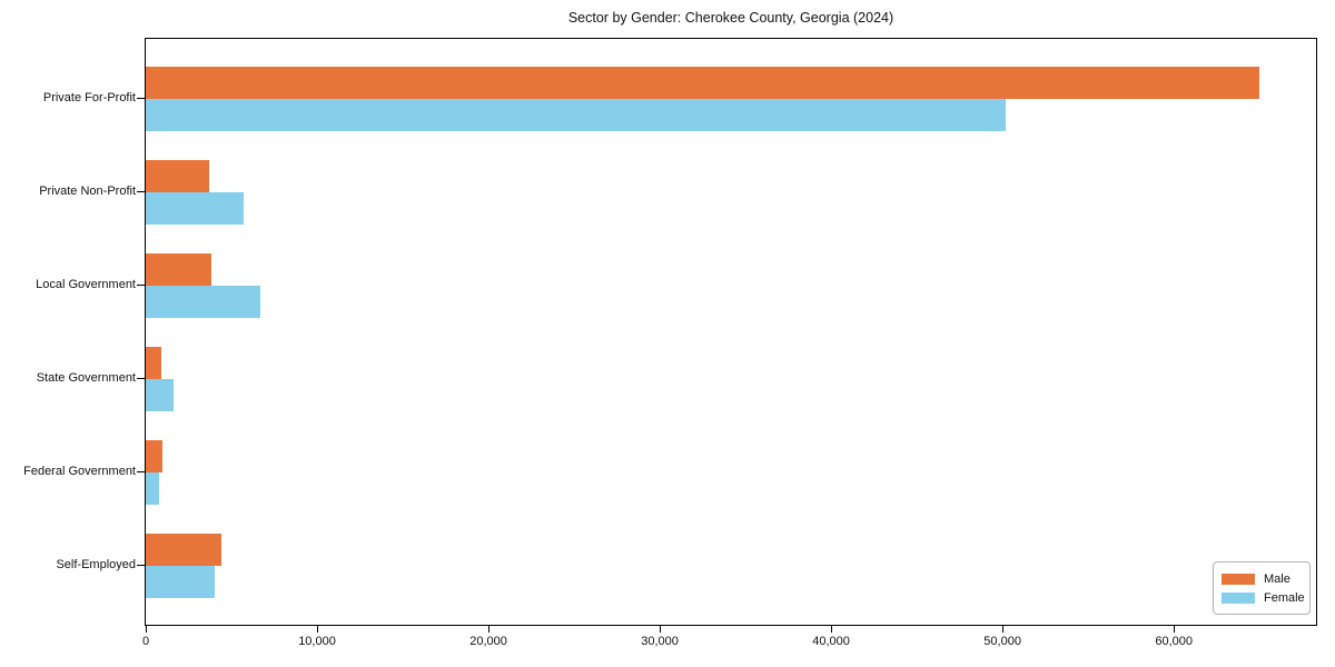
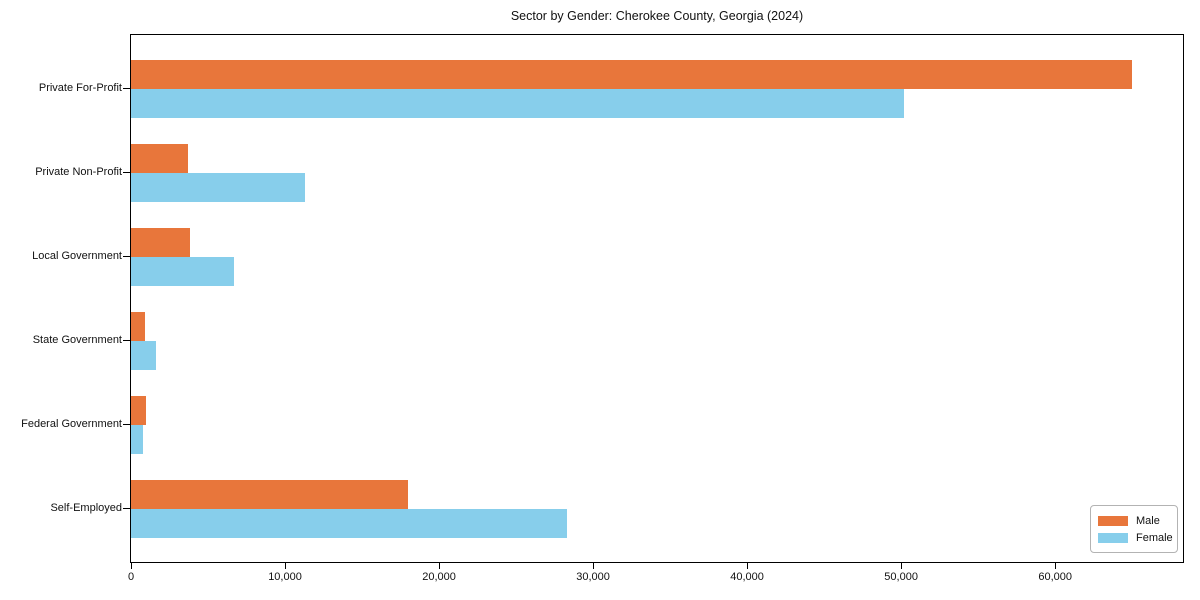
Female/Private Non-Profit: 5700 -> 11300
Male/Self-Employed: 4400 -> 18000
Female/Self-Employed: 4000 -> 28300
